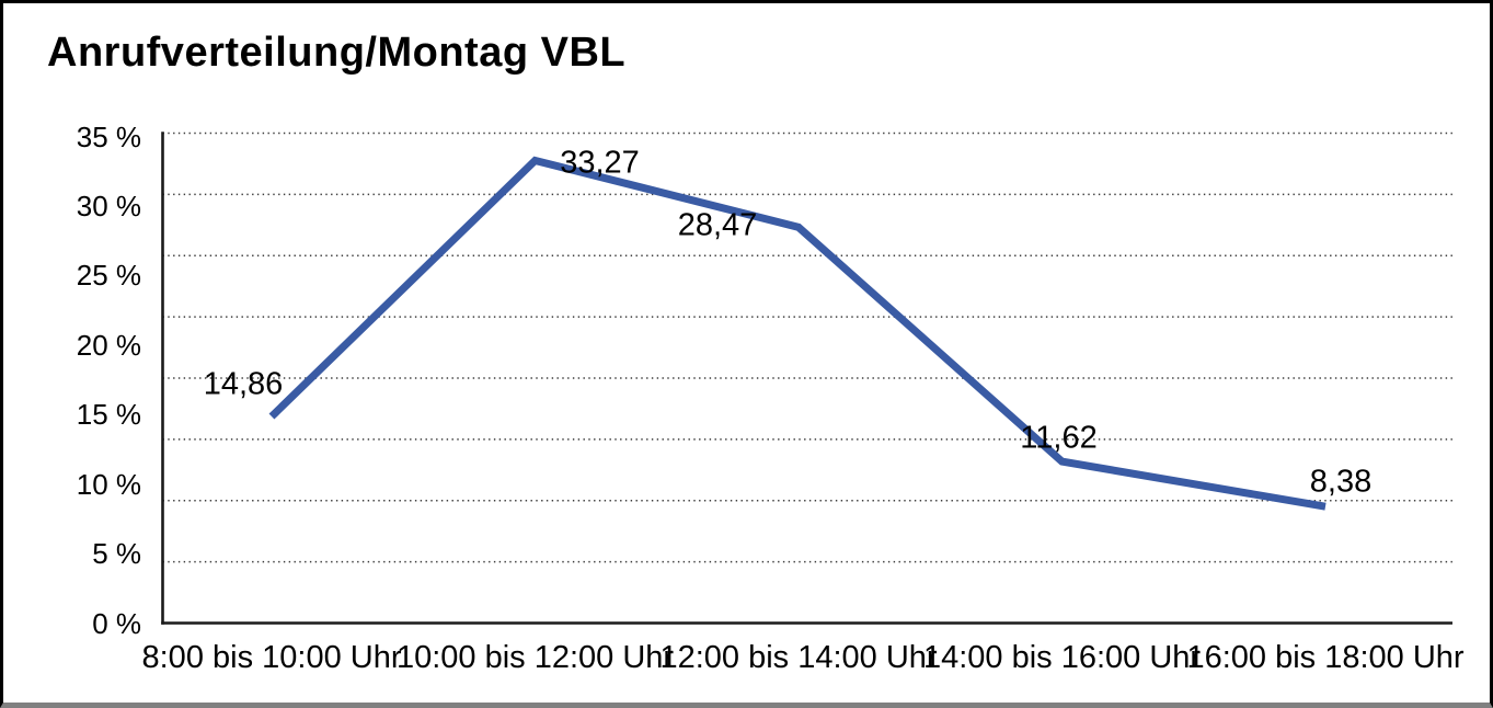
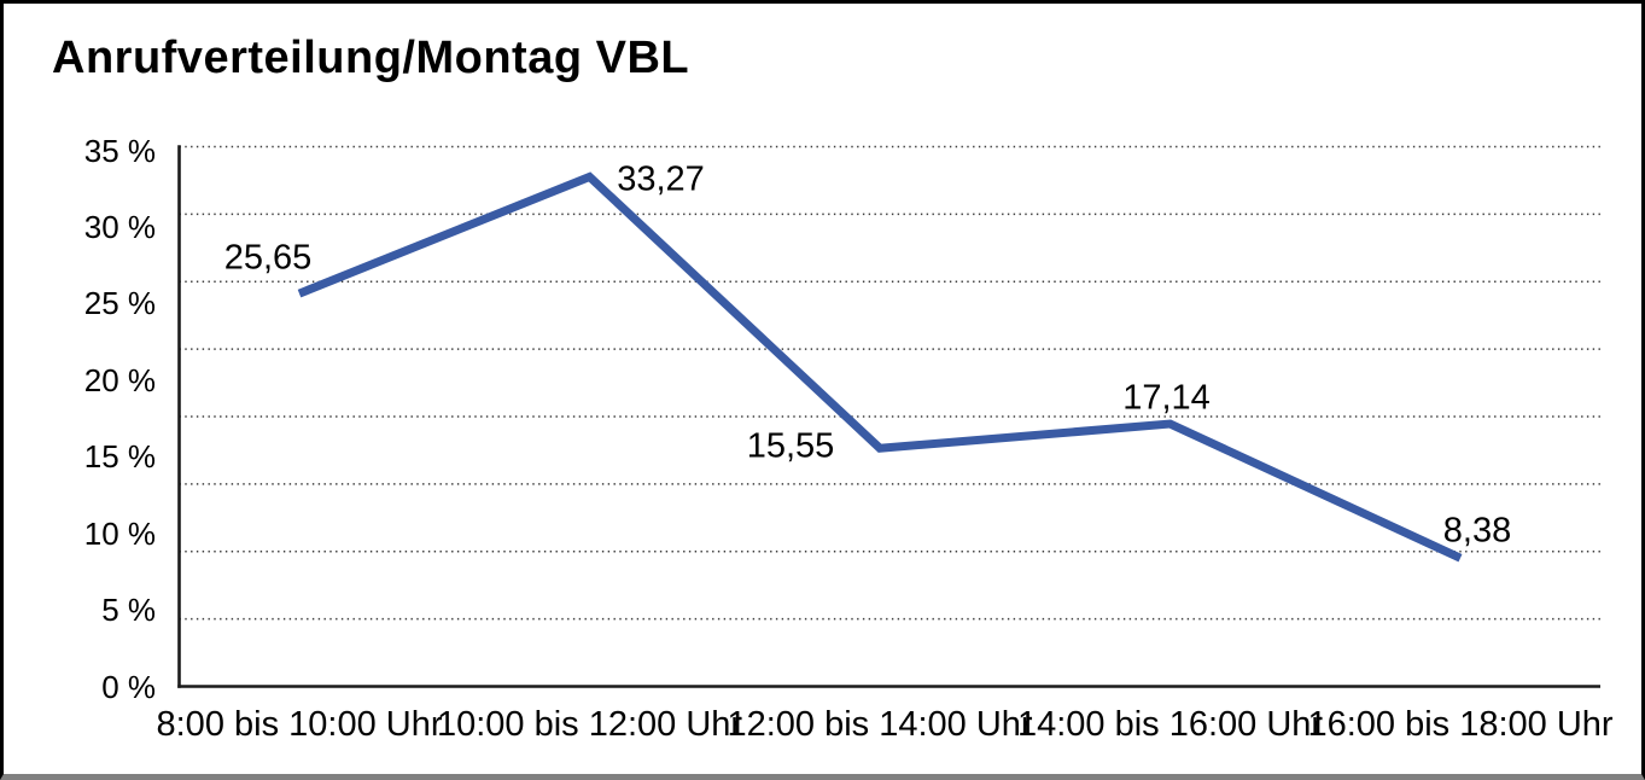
8:00 bis 10:00 Uhr: 14,86 -> 25,65
12:00 bis 14:00 Uhr: 28,47 -> 15,55
14:00 bis 16:00 Uhr: 11,62 -> 17,14
